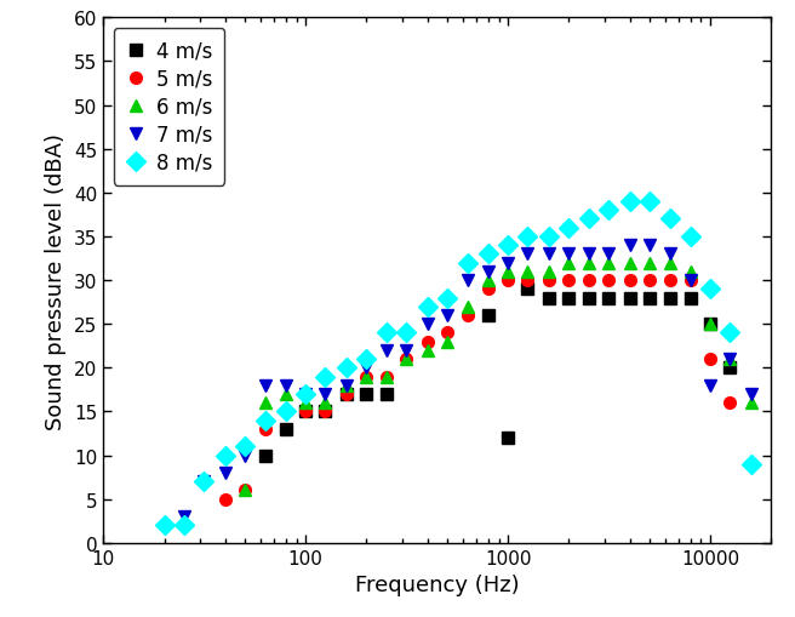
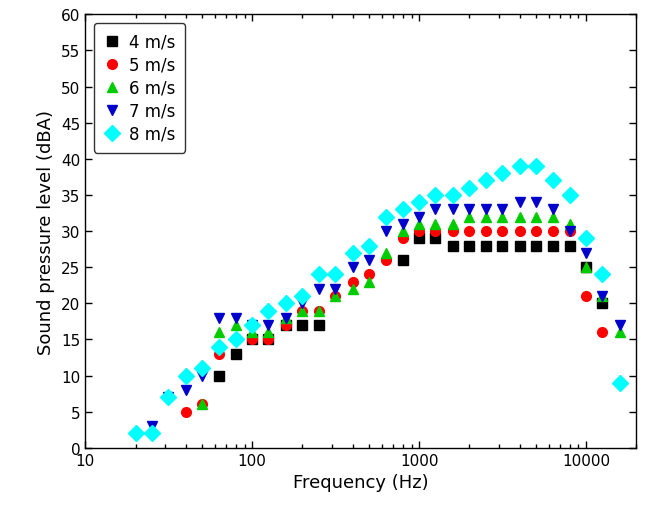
4 m/s/1000: 12 -> 29
7 m/s/10000: 18 -> 27
